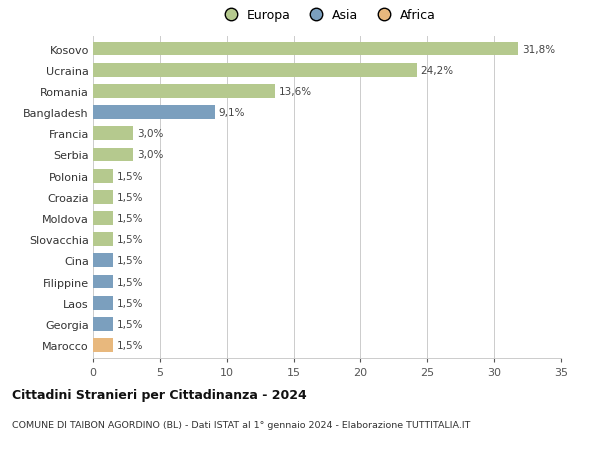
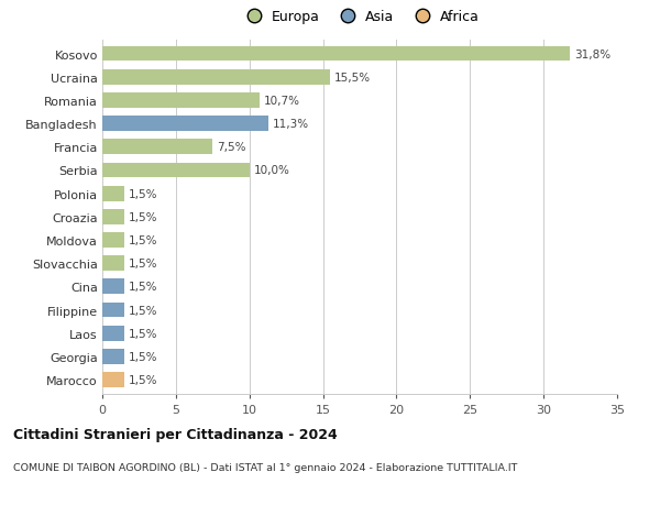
Ucraina: 24,2% -> 15,5%
Romania: 13,6% -> 10,7%
Bangladesh: 9,1% -> 11,3%
Francia: 3,0% -> 7,5%
Serbia: 3,0% -> 10,0%
